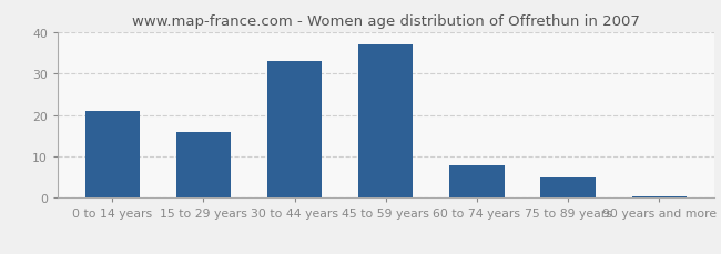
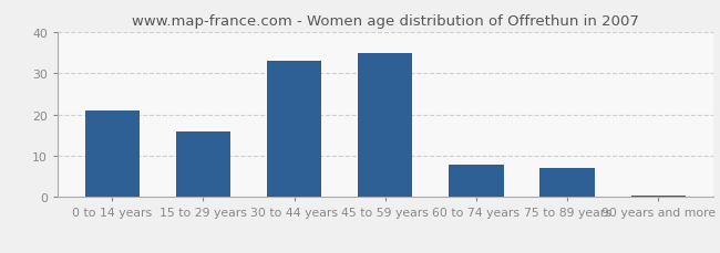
45 to 59 years: 37.0 -> 35.0
75 to 89 years: 5.0 -> 7.0
